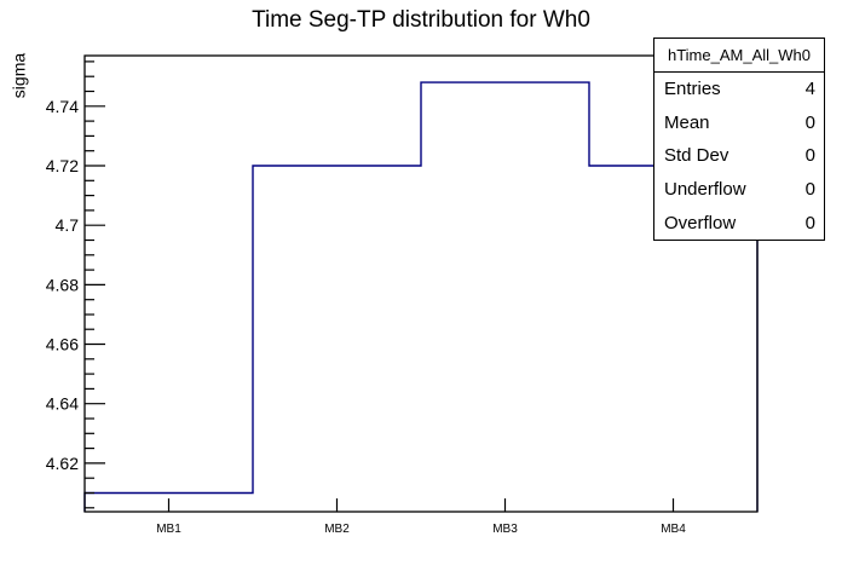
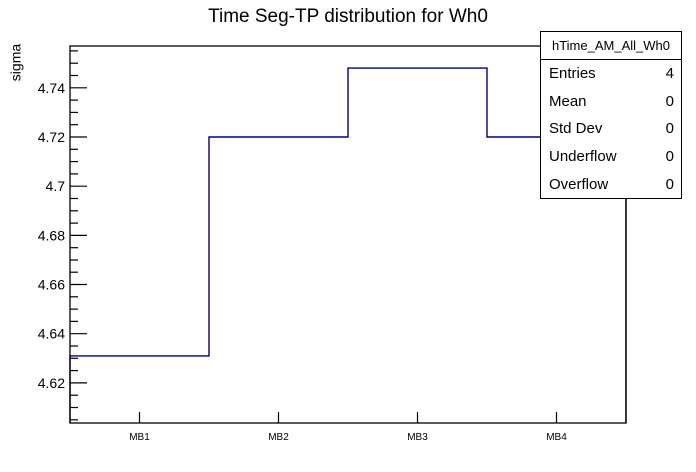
MB1: 4.610 -> 4.631
